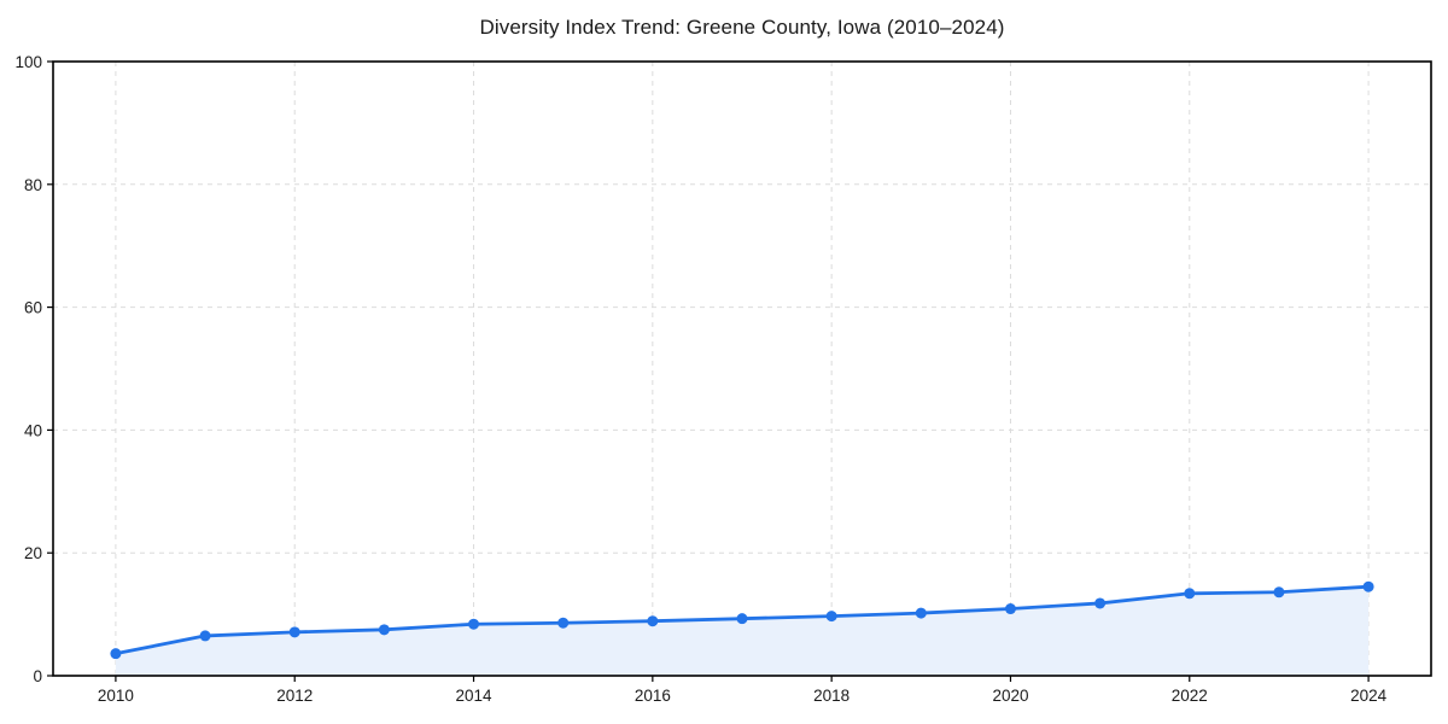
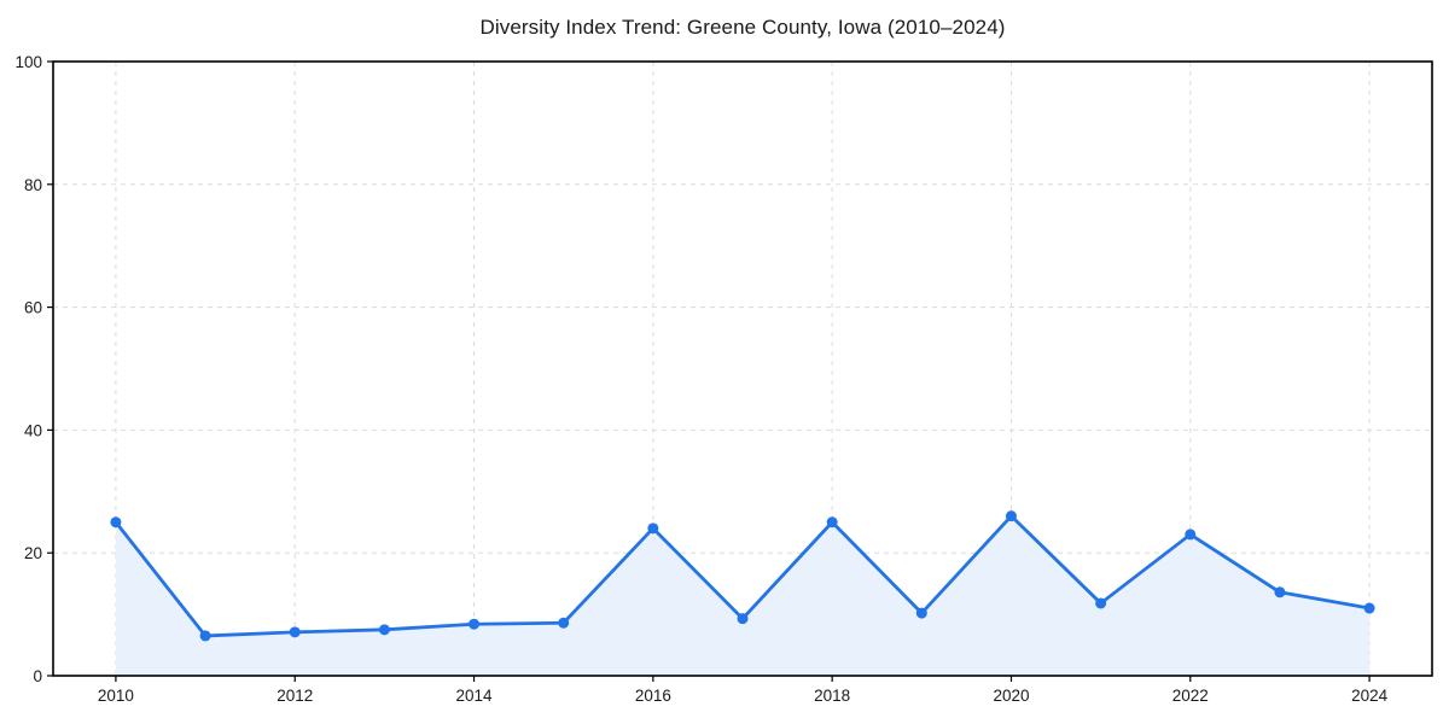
2010: 4 -> 25
2016: 9 -> 24
2018: 10 -> 25
2020: 11 -> 26
2022: 13 -> 23
2024: 14 -> 11
